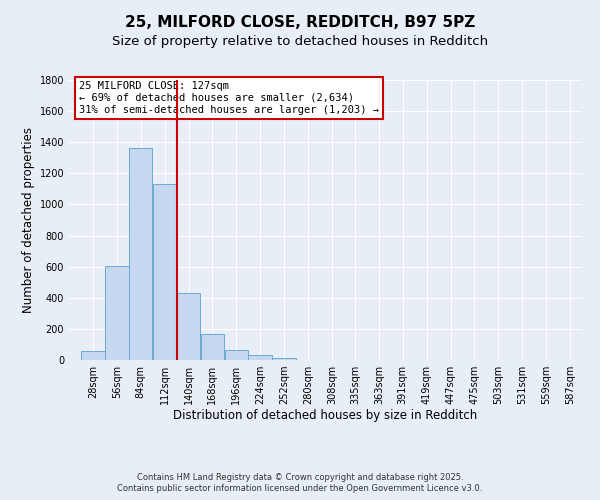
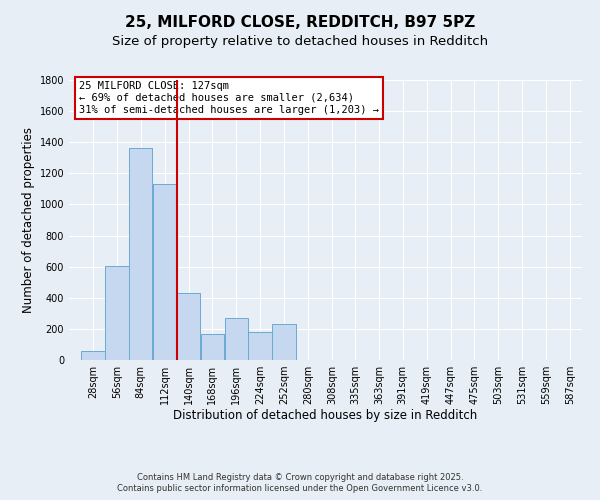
196sqm: 60 -> 270
224sqm: 40 -> 180
252sqm: 10 -> 230
